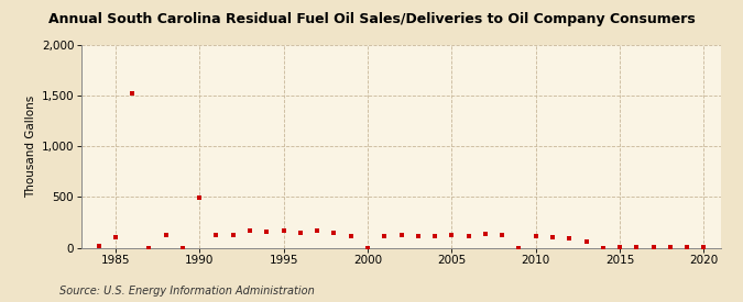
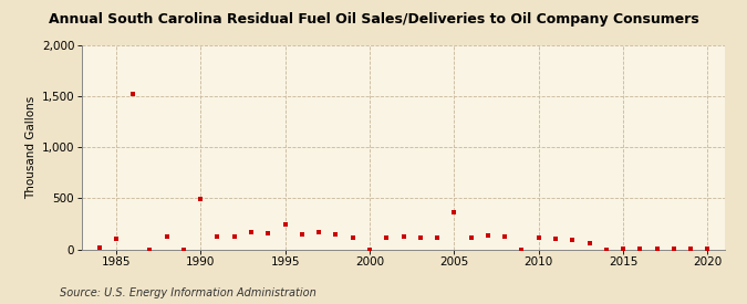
1995: 170 -> 240
2005: 120 -> 360
